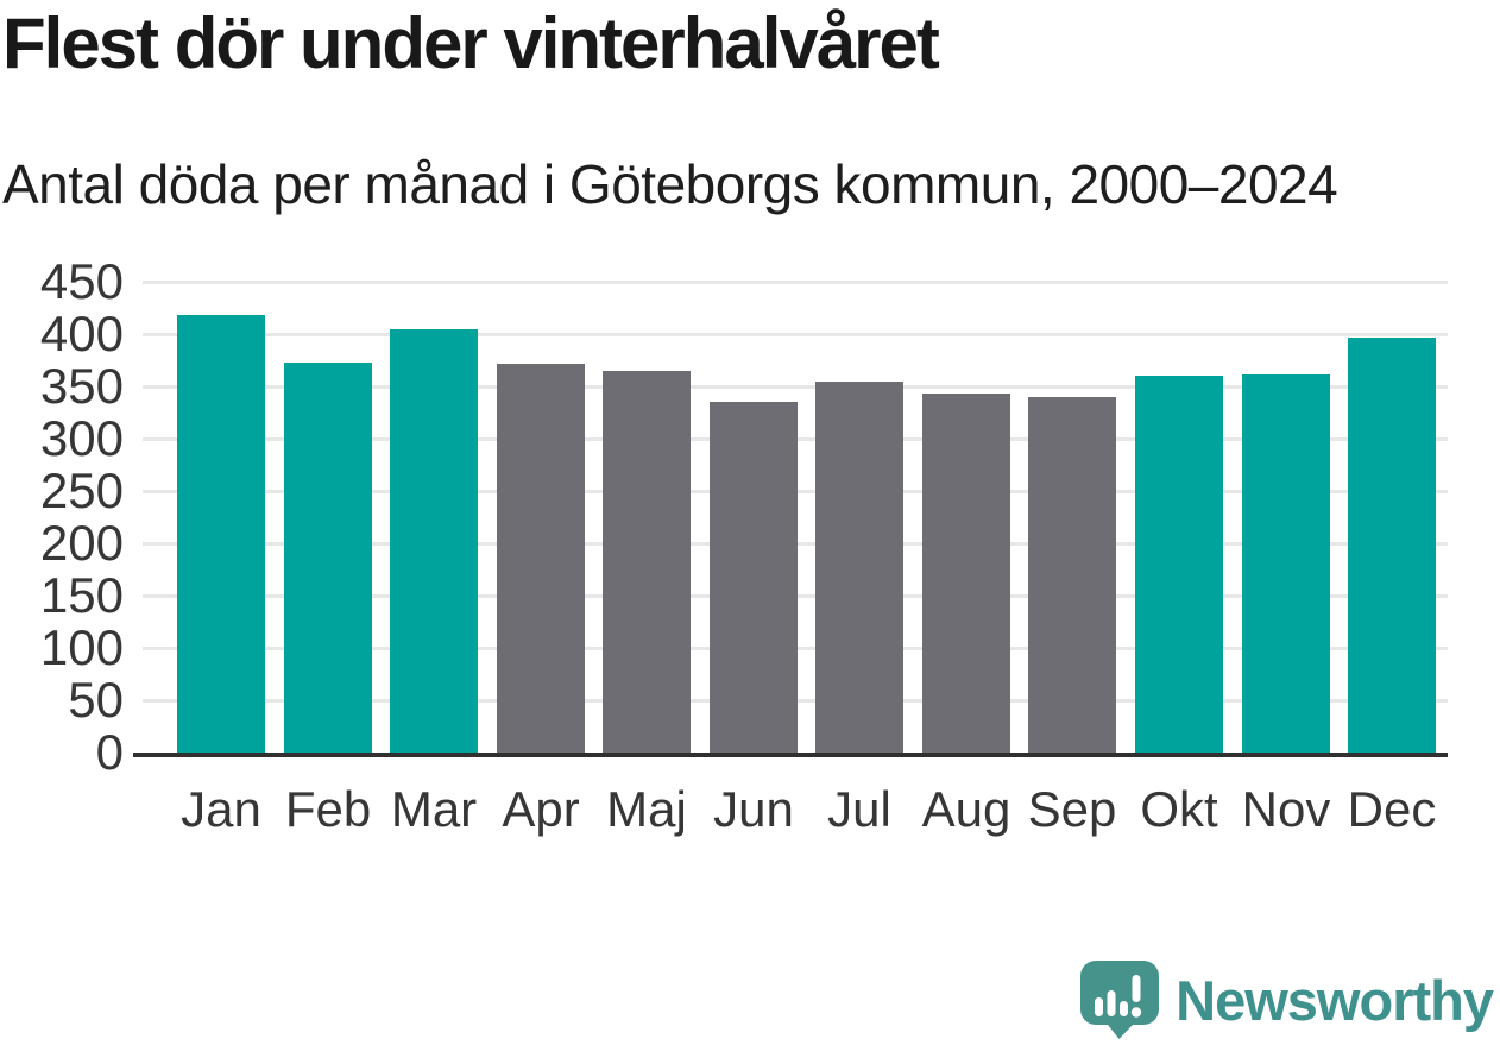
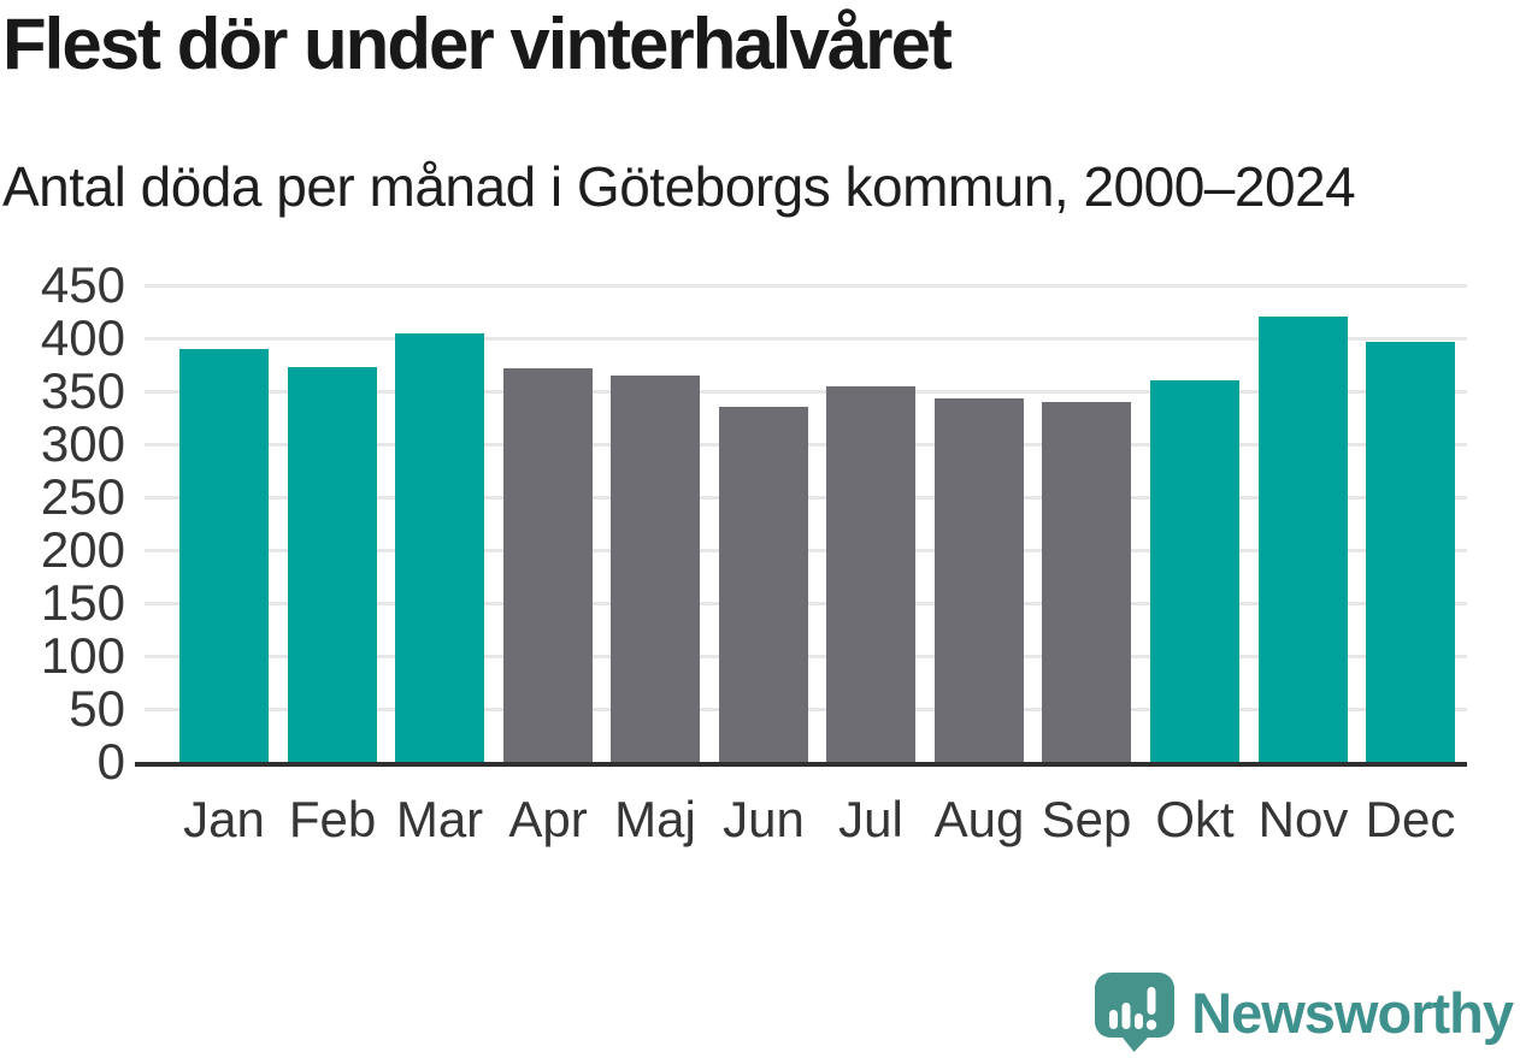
Jan: 420 -> 390
Nov: 360 -> 420
